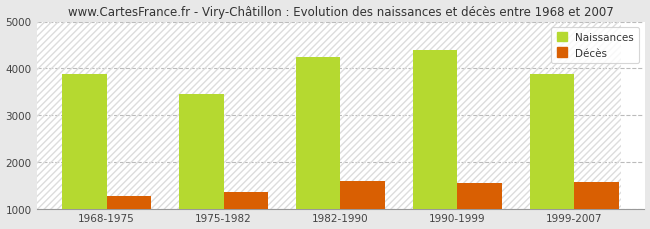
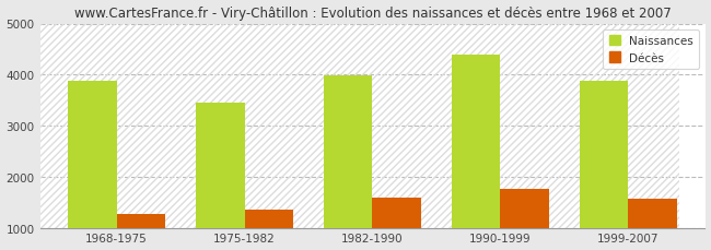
Naissances/1982-1990: 4250 -> 3990
Décès/1990-1999: 1550 -> 1760
